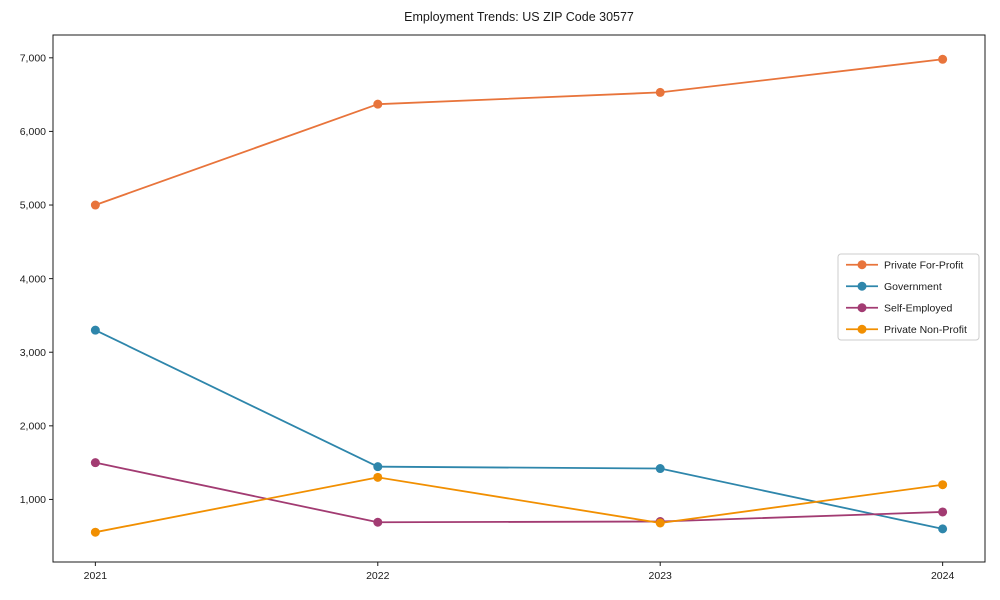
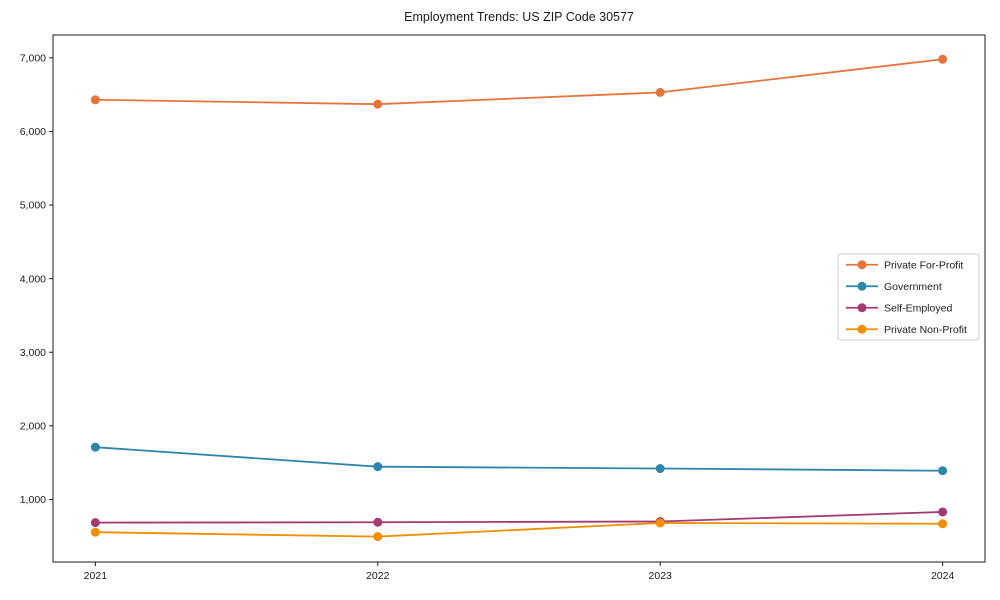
Private For-Profit/2021: 5000 -> 6400
Government/2021: 3300 -> 1700
Self-Employed/2021: 1500 -> 700
Private Non-Profit/2022: 1300 -> 500
Government/2024: 600 -> 1400
Private Non-Profit/2024: 1200 -> 700
